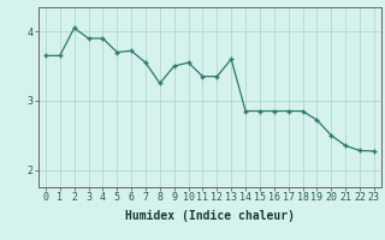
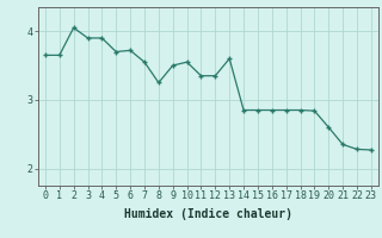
19: 2.72 -> 2.84
20: 2.50 -> 2.60
